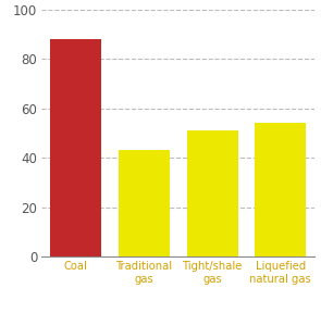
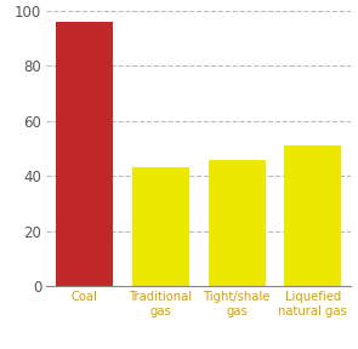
Coal: 88 -> 96
Tight/shale gas: 51 -> 46
Liquefied natural gas: 54 -> 51
